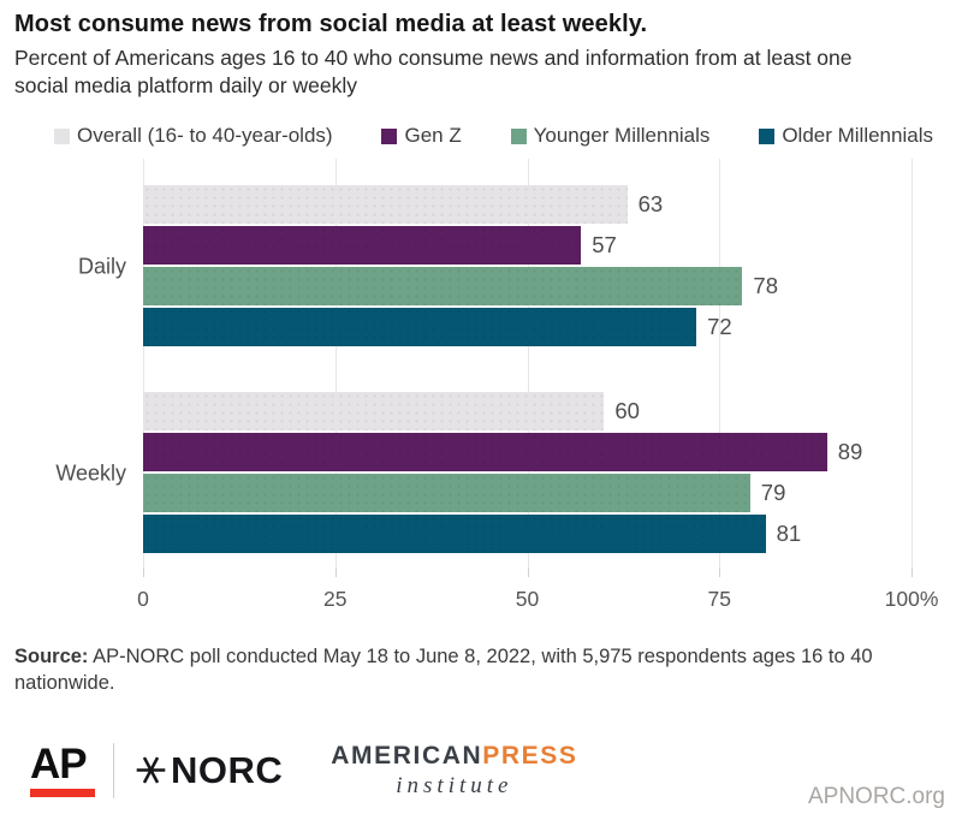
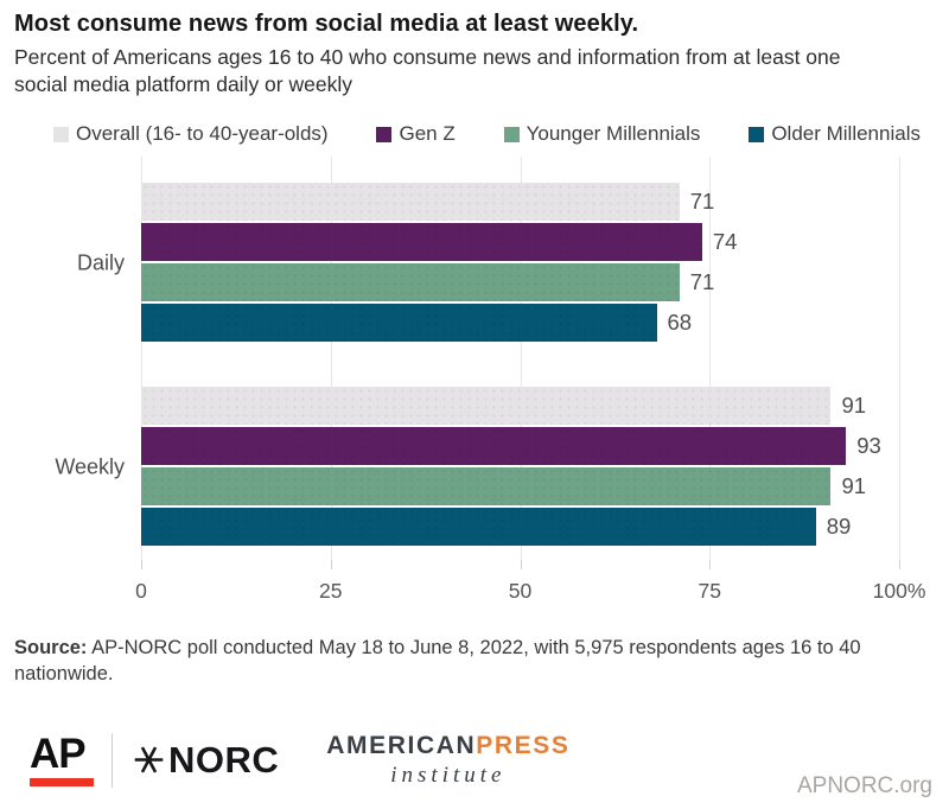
Overall (16- to 40-year-olds)/Daily: 63 -> 71
Gen Z/Daily: 57 -> 74
Younger Millennials/Daily: 78 -> 71
Older Millennials/Daily: 72 -> 68
Overall (16- to 40-year-olds)/Weekly: 60 -> 91
Gen Z/Weekly: 89 -> 93
Younger Millennials/Weekly: 79 -> 91
Older Millennials/Weekly: 81 -> 89
